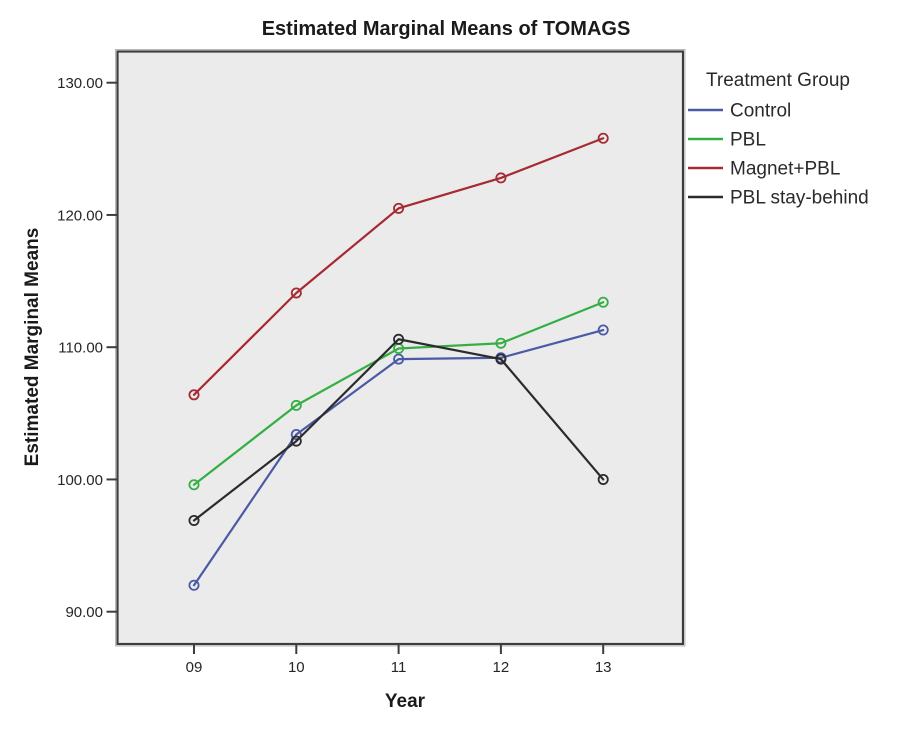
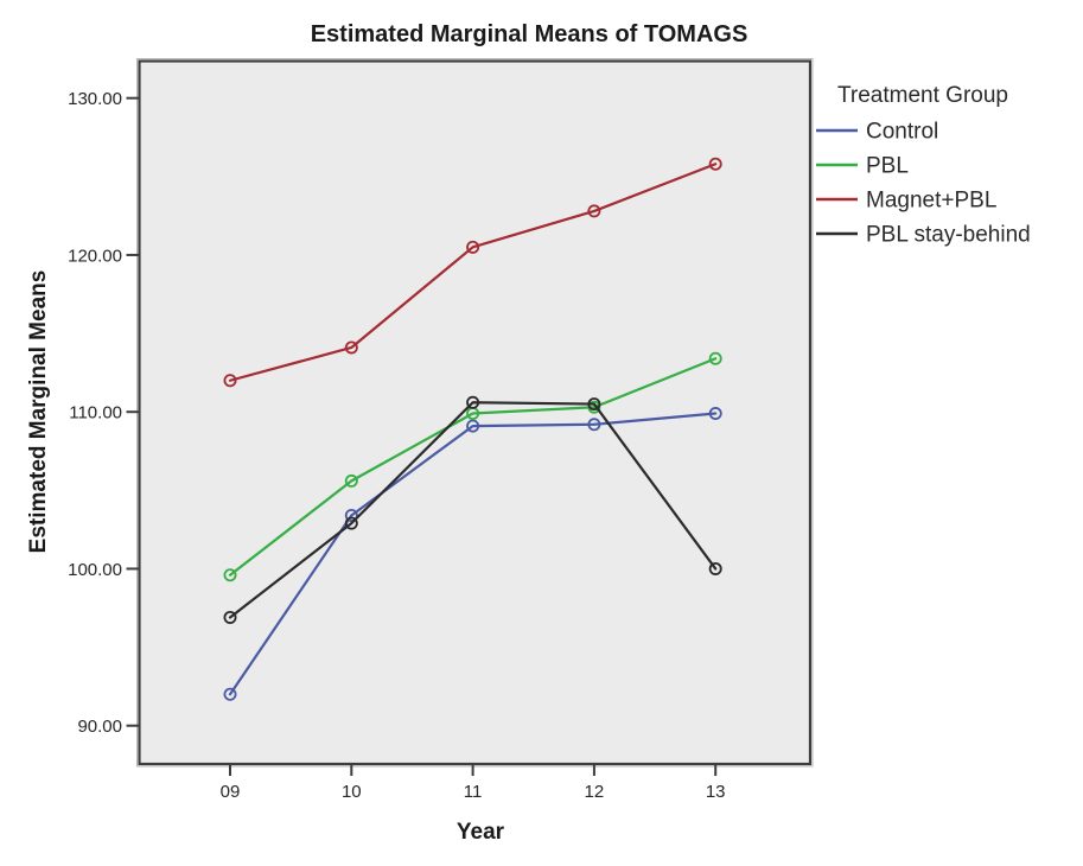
Magnet+PBL/09: 106.4 -> 112.0
PBL stay-behind/12: 109.1 -> 110.5
Control/13: 111.3 -> 109.9
